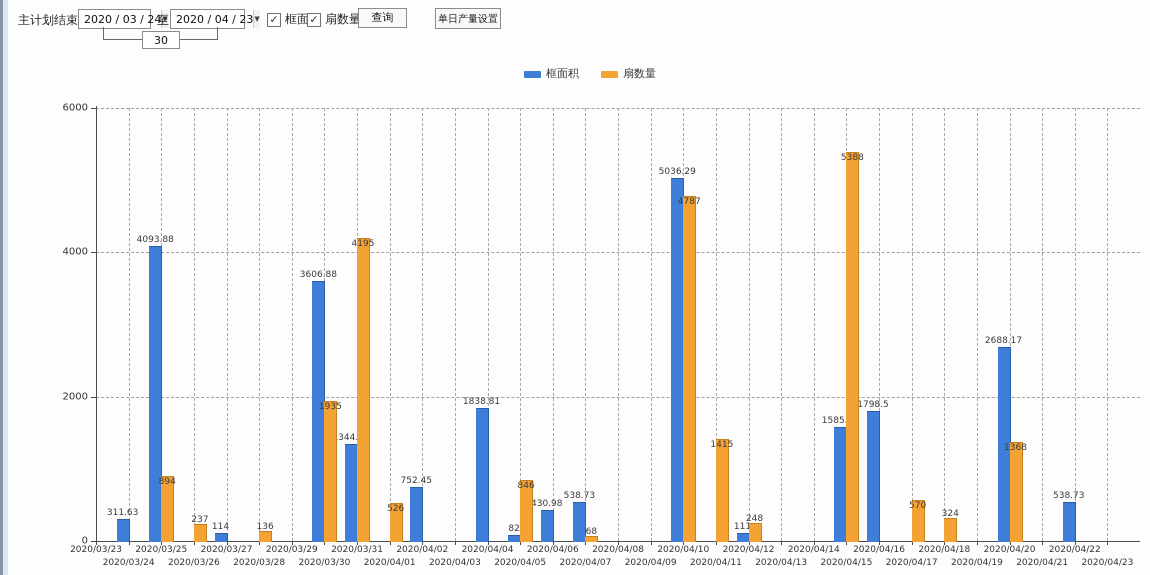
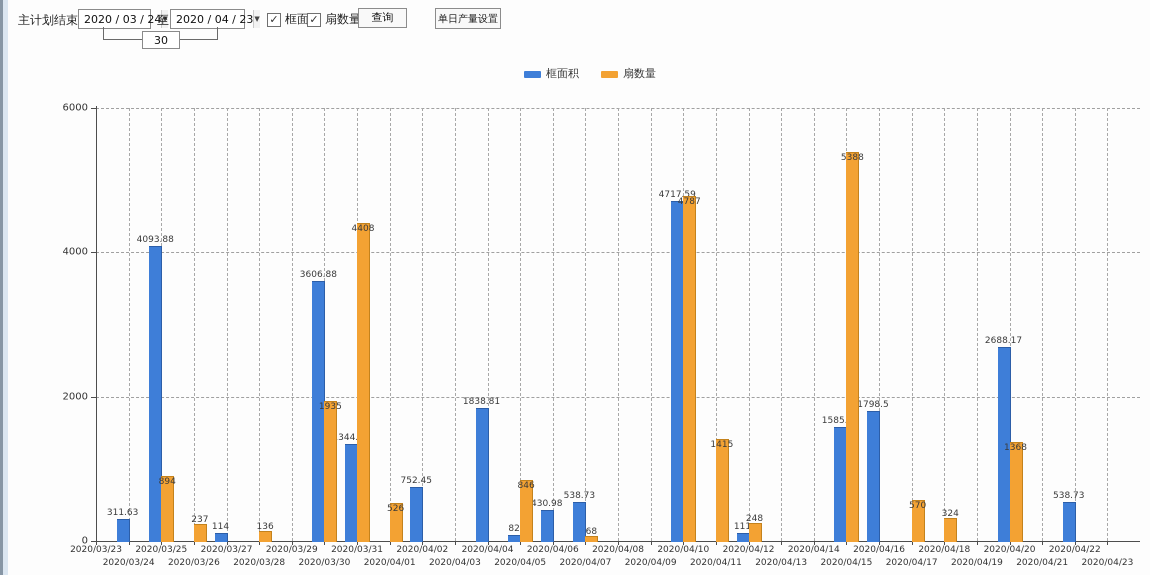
扇数量/2020/03/31: 4195 -> 4408
框面积/2020/04/10: 5036.29 -> 4717.59
